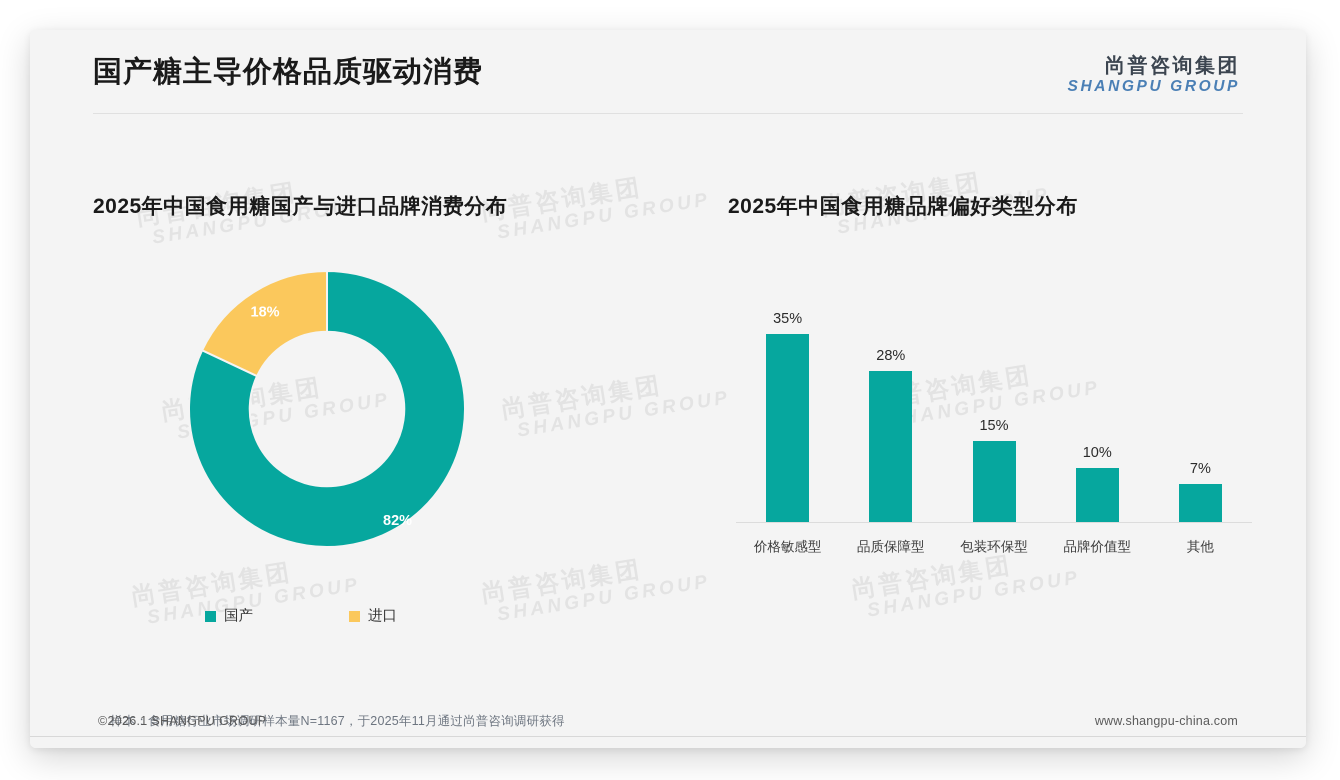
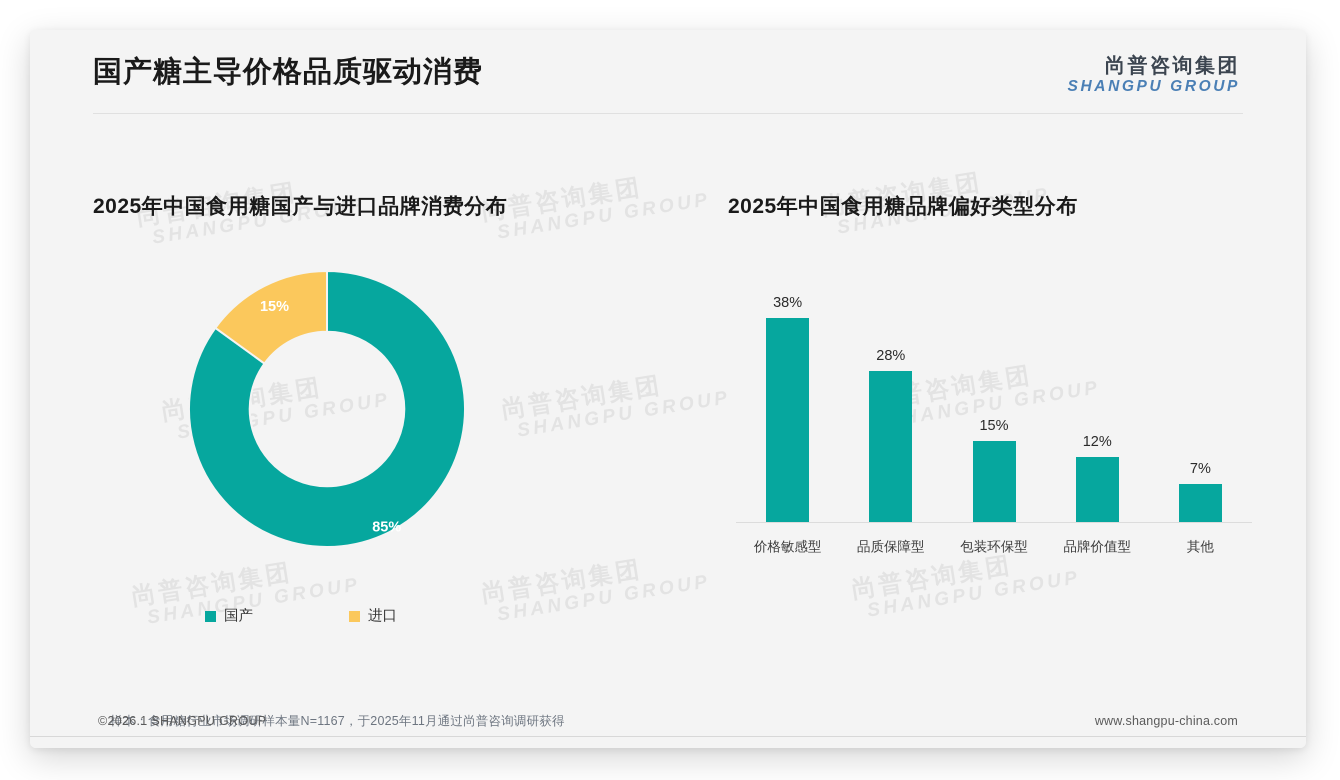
2025年中国食用糖国产与进口品牌消费分布/国产: 82% -> 85%
2025年中国食用糖国产与进口品牌消费分布/进口: 18% -> 15%
2025年中国食用糖品牌偏好类型分布/价格敏感型: 35% -> 38%
2025年中国食用糖品牌偏好类型分布/品牌价值型: 10% -> 12%
